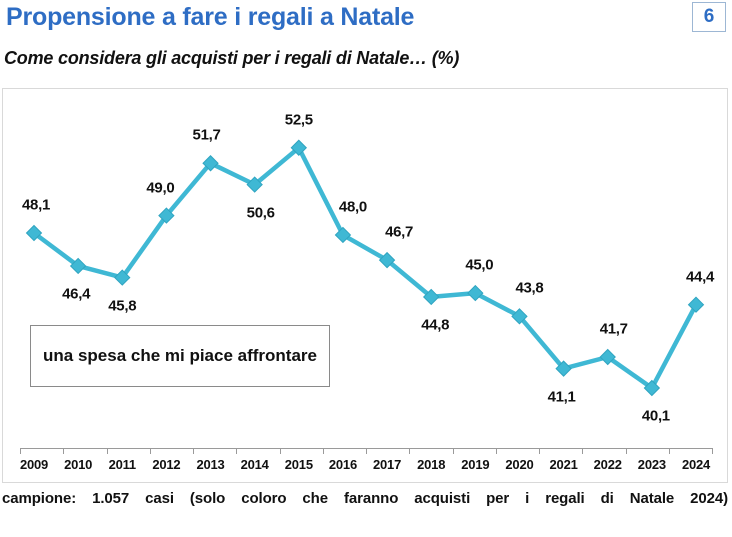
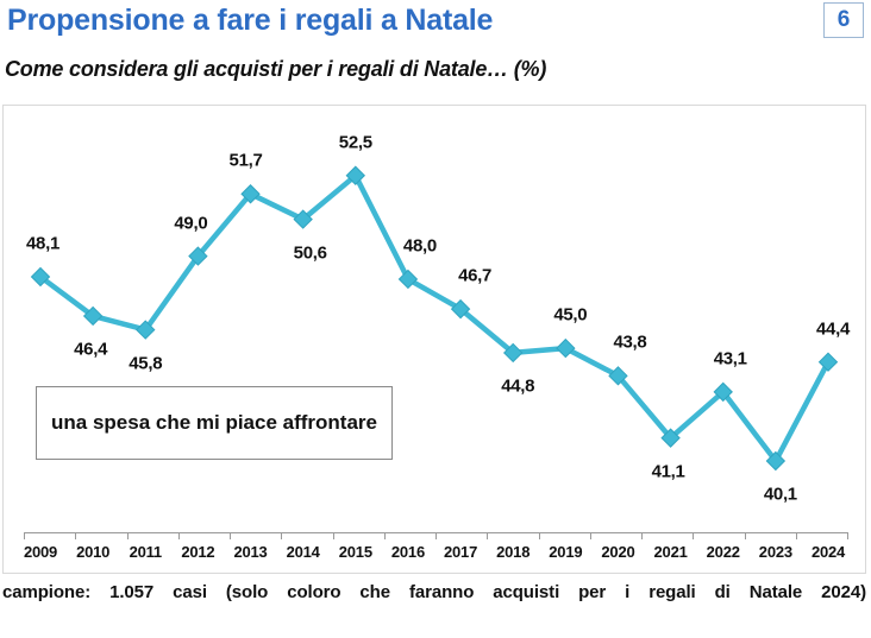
2022: 41,7 -> 43,1
